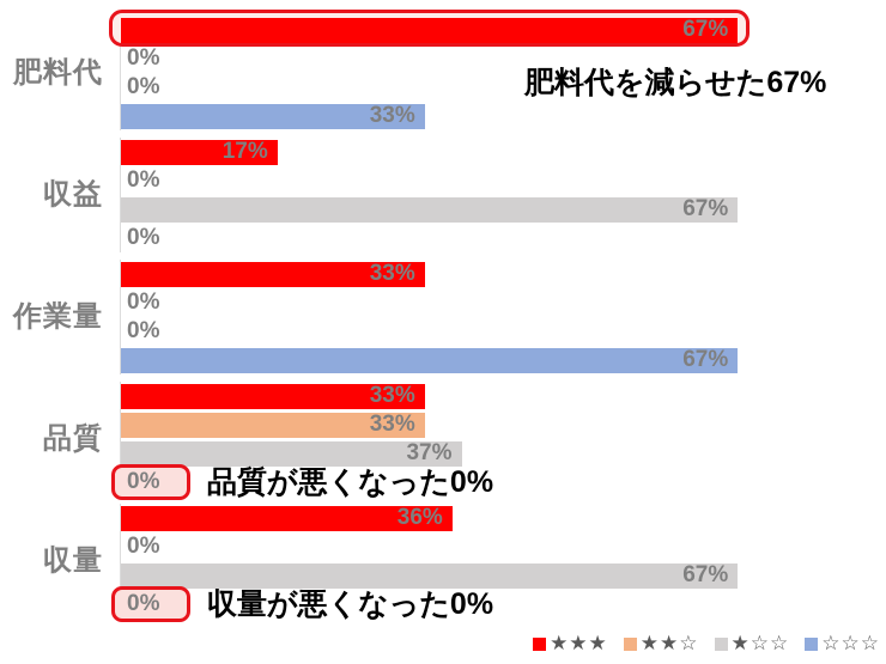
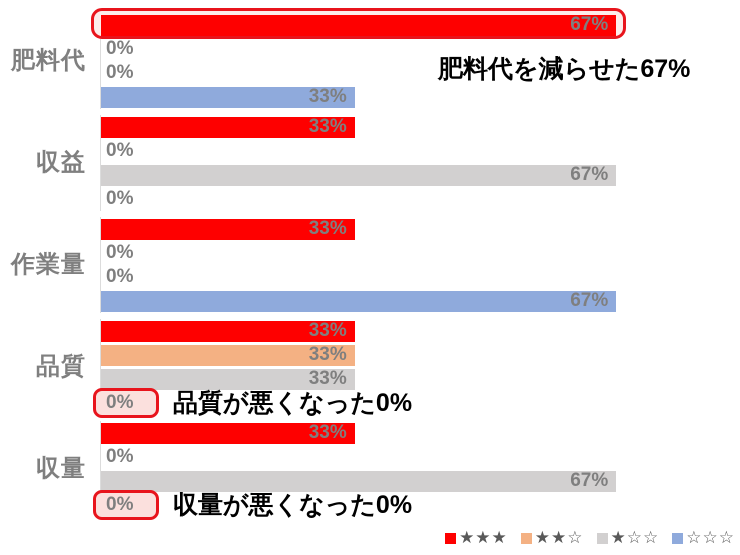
★★★/収益: 17% -> 33%
★☆☆/品質: 37% -> 33%
★★★/収量: 36% -> 33%
